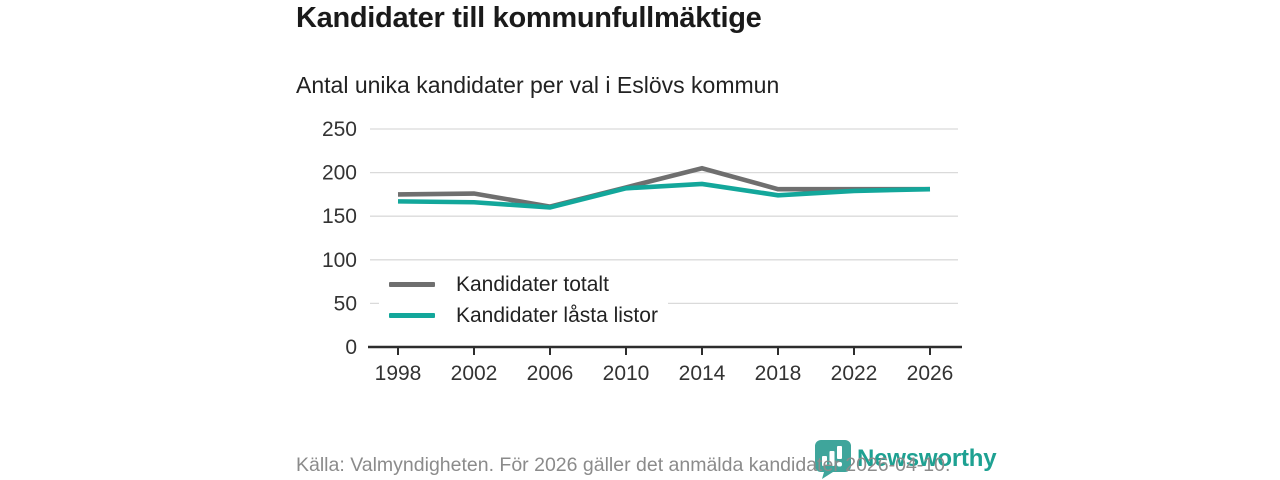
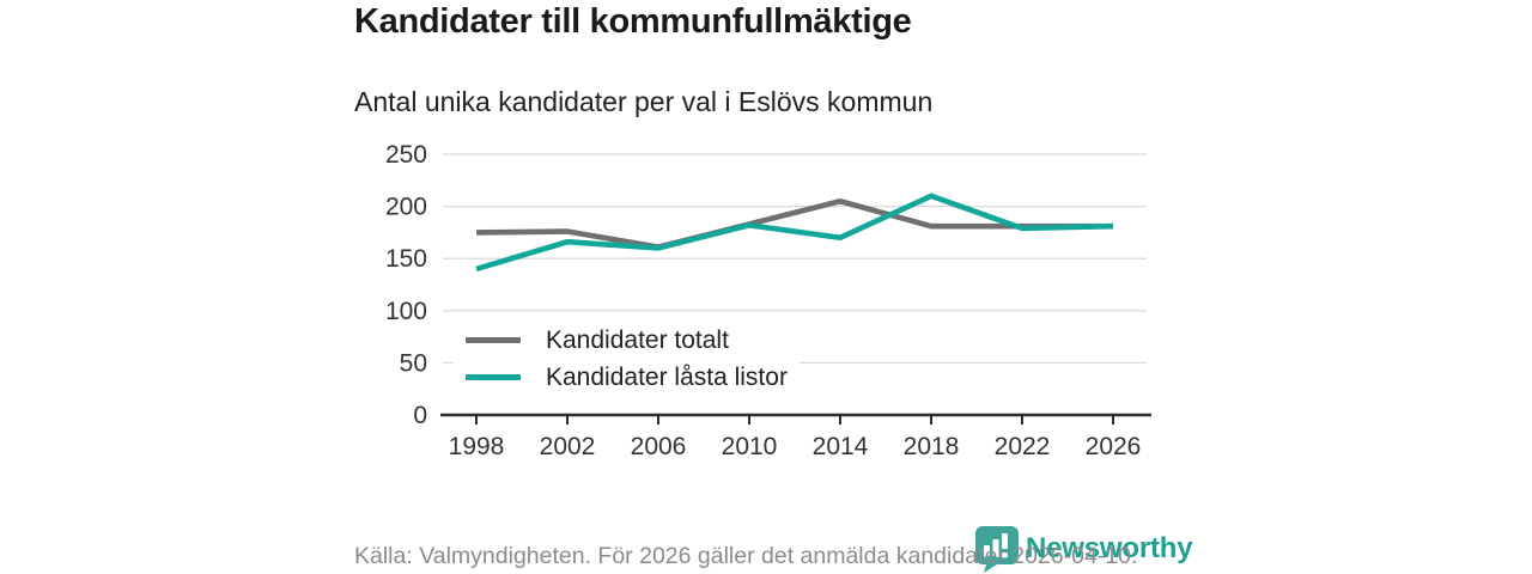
Kandidater låsta listor/1998: 170 -> 140
Kandidater låsta listor/2014: 190 -> 170
Kandidater låsta listor/2018: 170 -> 210
